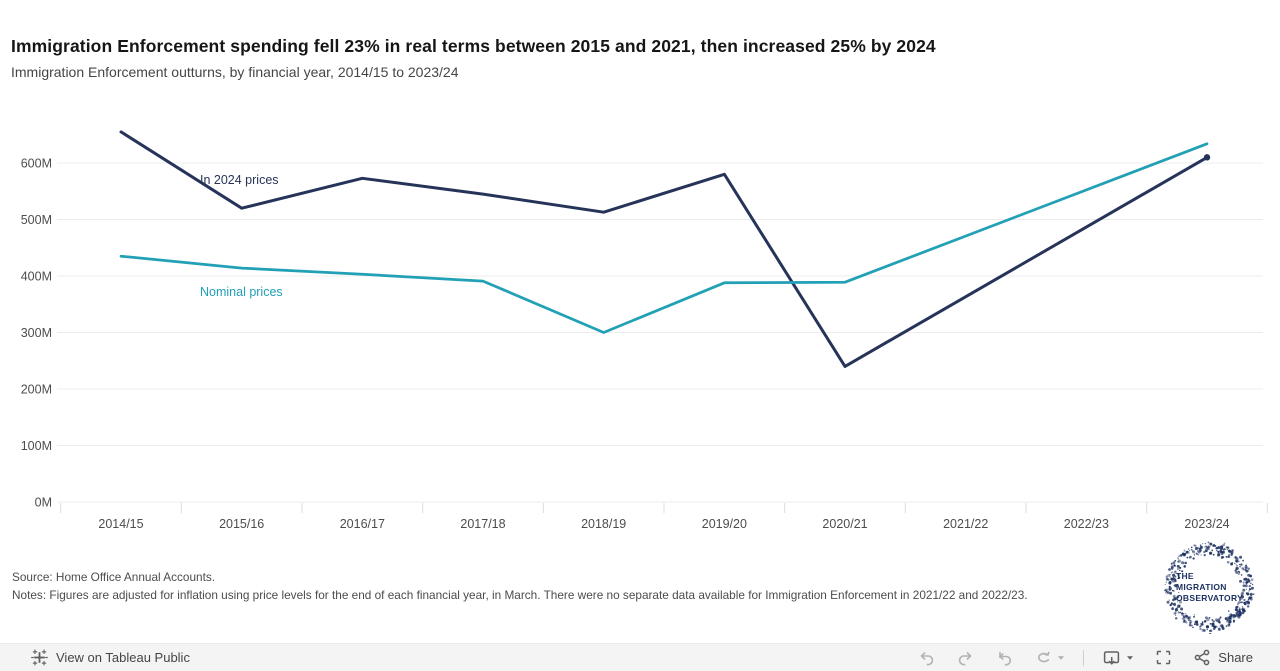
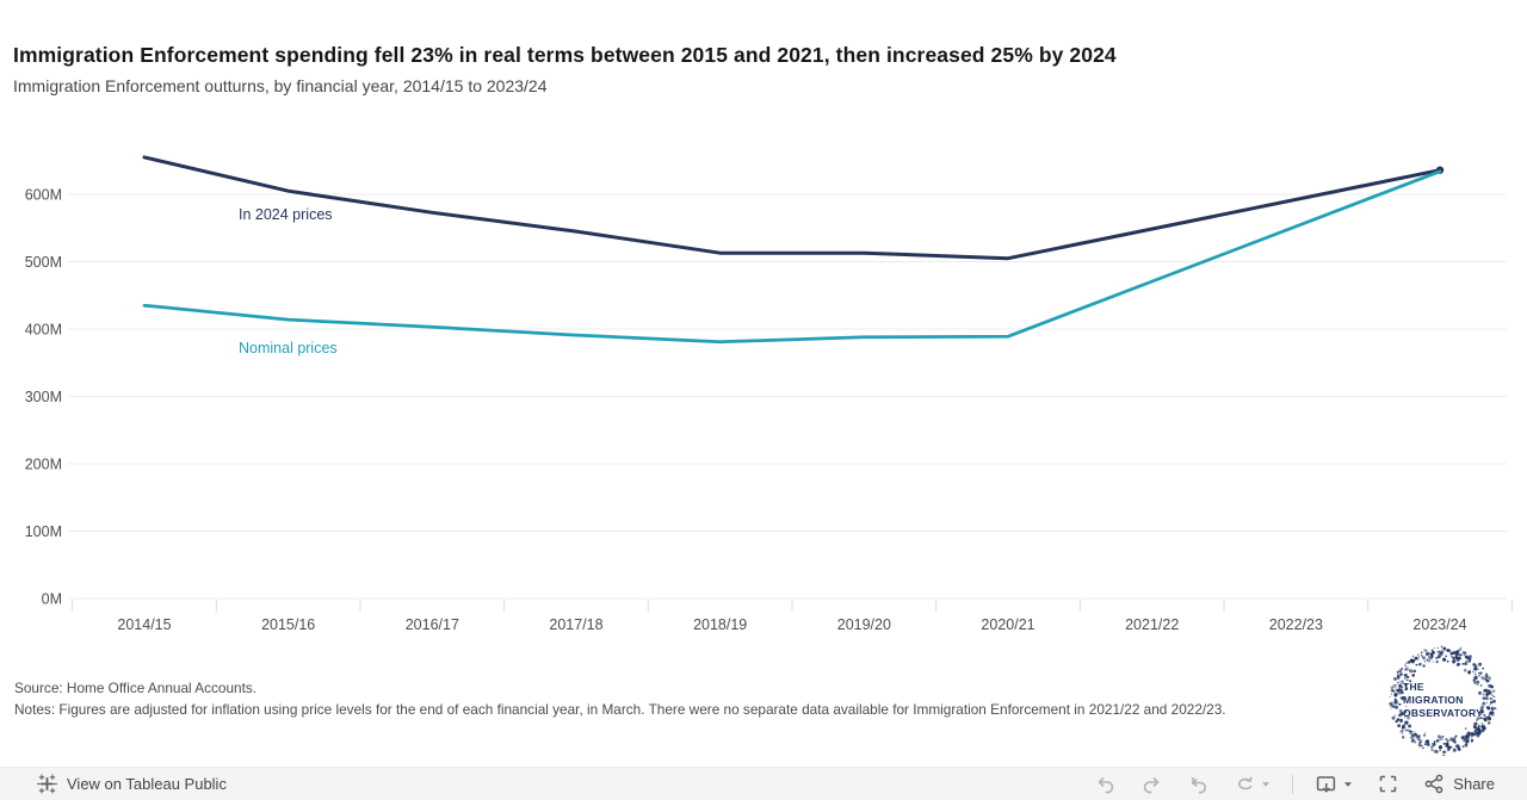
In 2024 prices/2015/16: 520M -> 600M
Nominal prices/2018/19: 300M -> 380M
In 2024 prices/2019/20: 580M -> 510M
In 2024 prices/2020/21: 240M -> 500M
In 2024 prices/2023/24: 610M -> 640M
